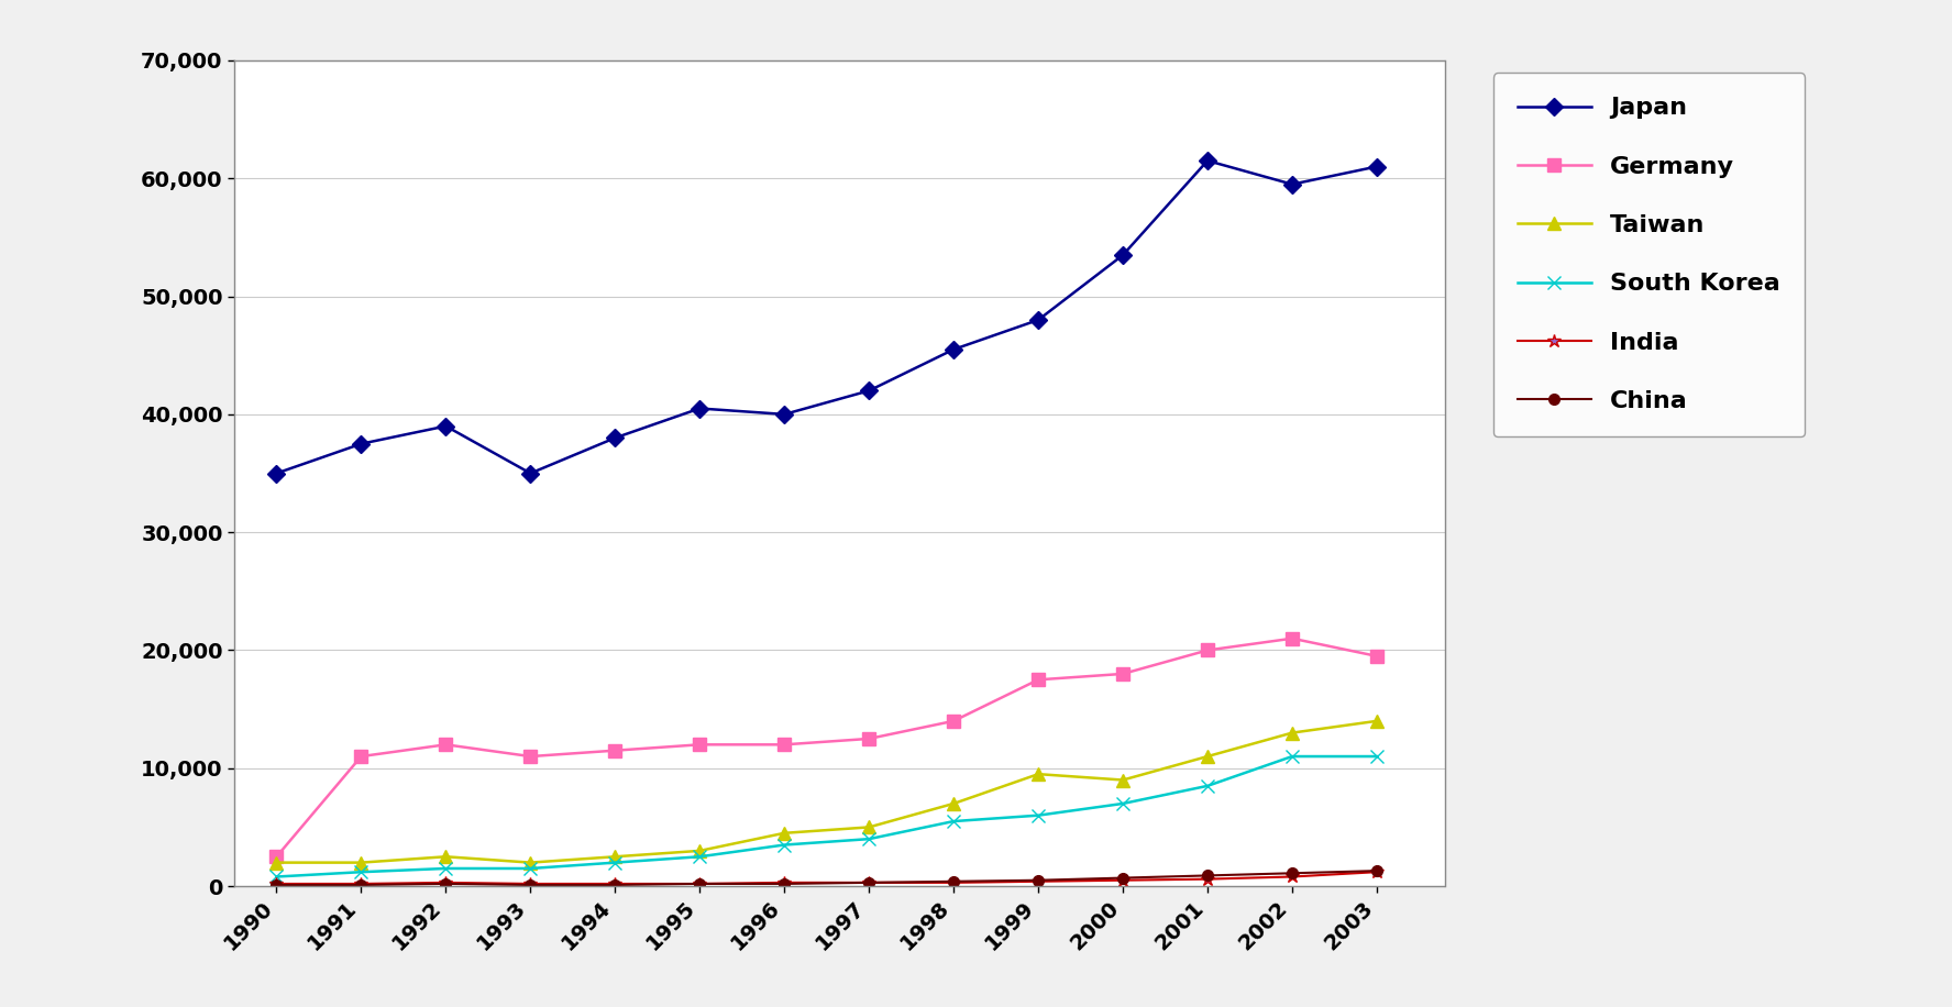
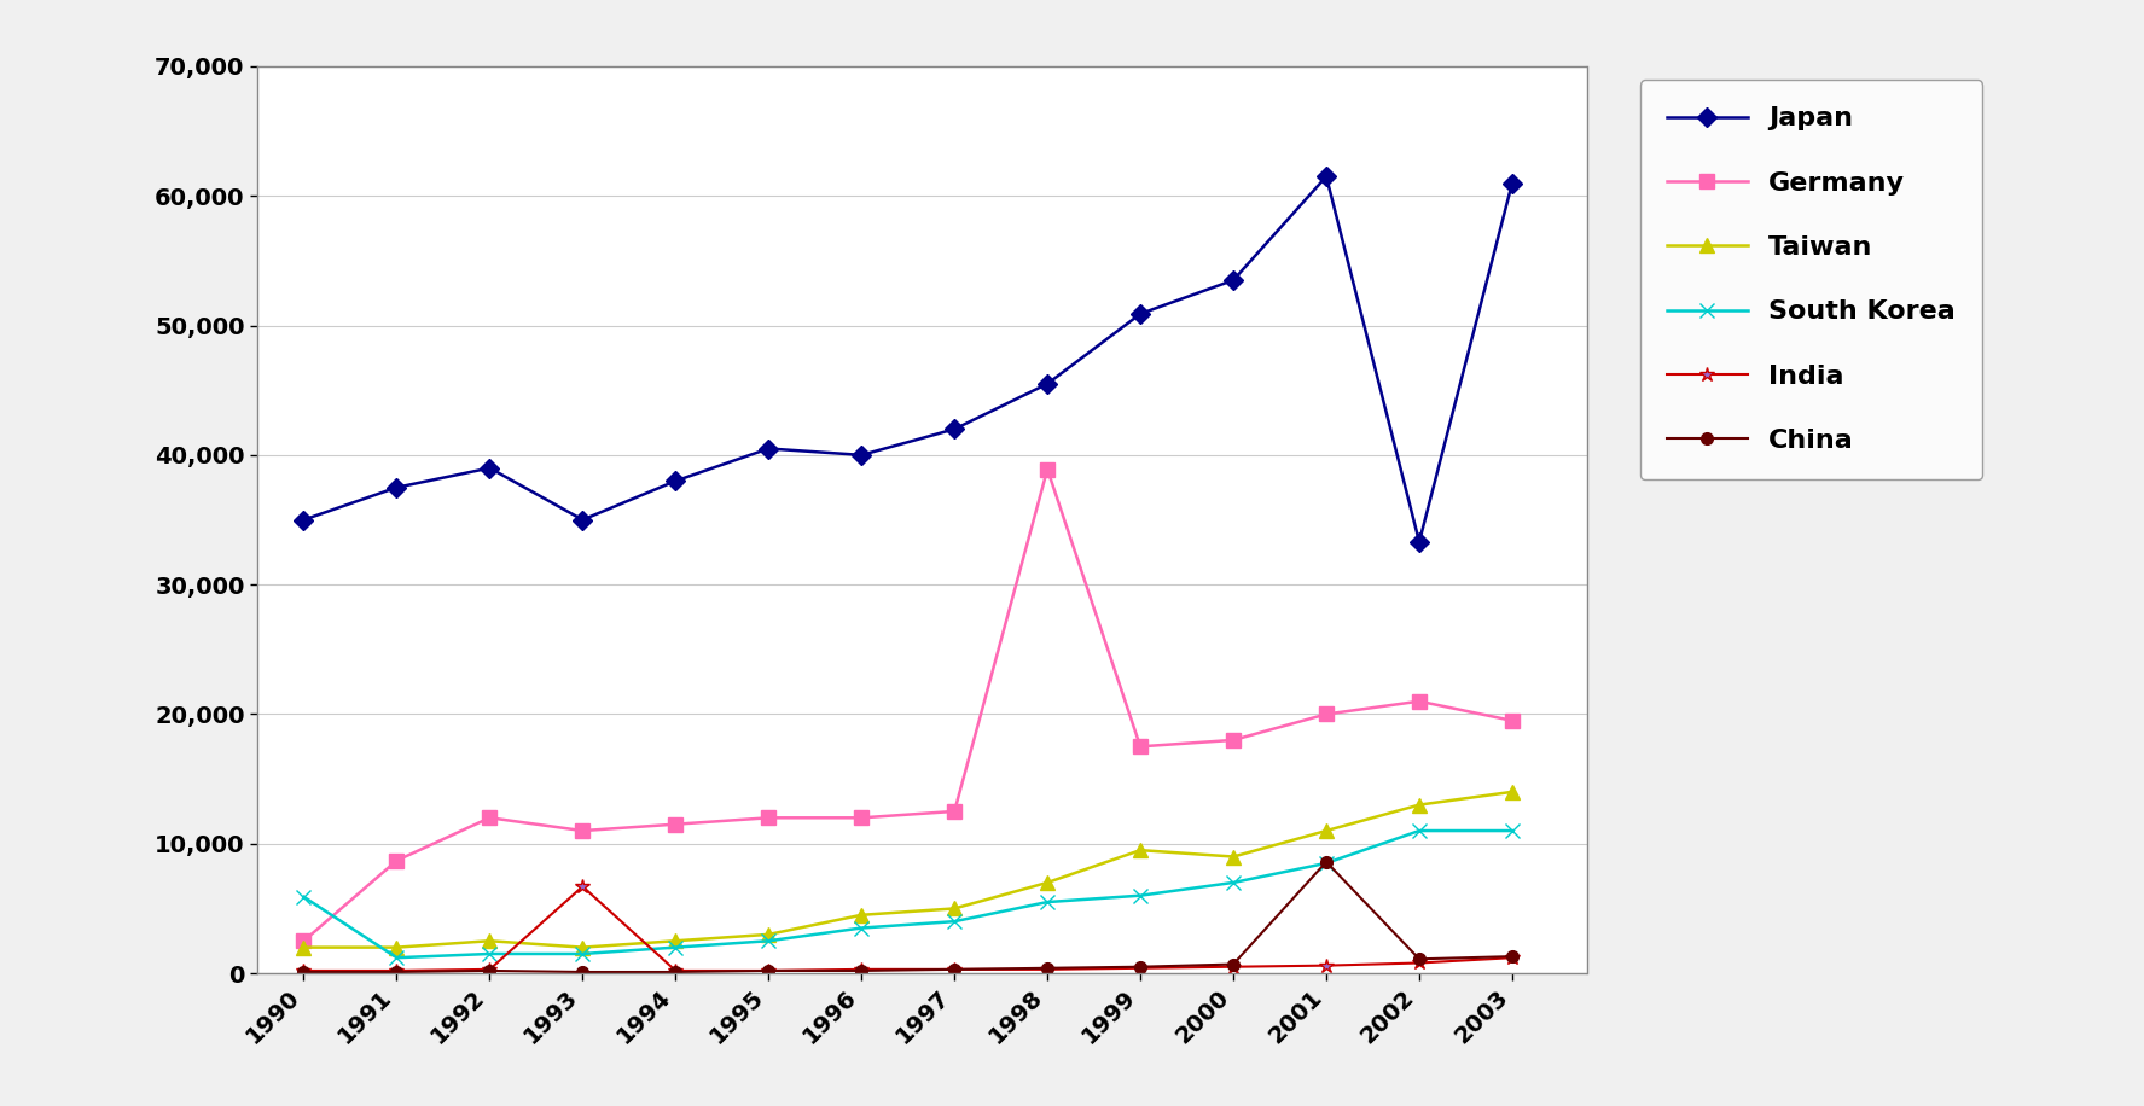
South Korea/1990: 800 -> 5,900
Germany/1991: 11,000 -> 8,700
India/1993: 200 -> 6,700
Germany/1998: 14,000 -> 38,900
Japan/1999: 48,000 -> 50,900
China/2001: 900 -> 8,600
Japan/2002: 59,500 -> 33,300
